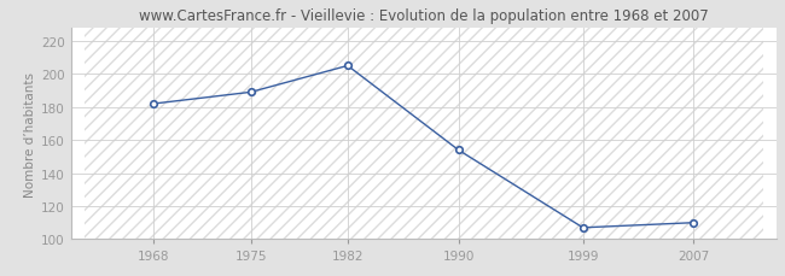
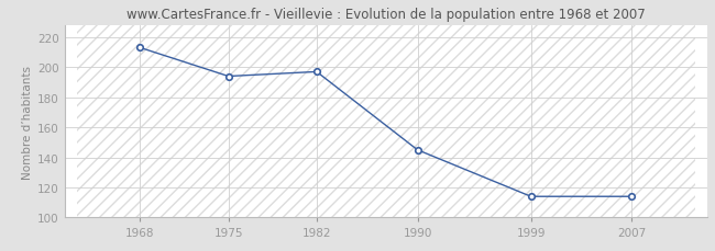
1968: 182 -> 213
1975: 189 -> 194
1982: 205 -> 197
1990: 154 -> 145
1999: 107 -> 114
2007: 110 -> 114
